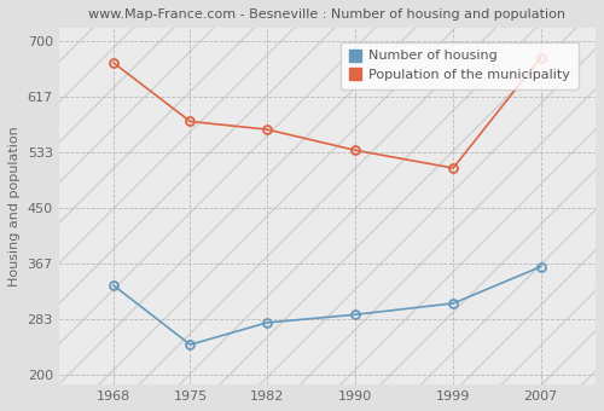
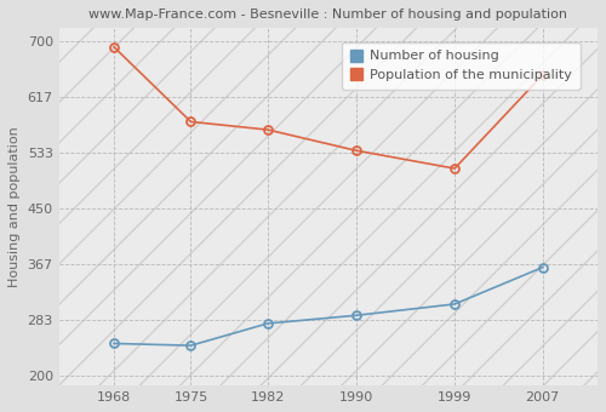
Number of housing/1968: 334 -> 248
Population of the municipality/1968: 668 -> 692
Population of the municipality/2007: 676 -> 650
